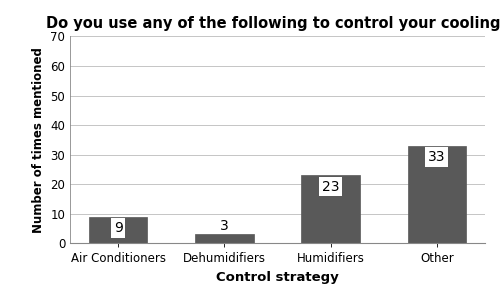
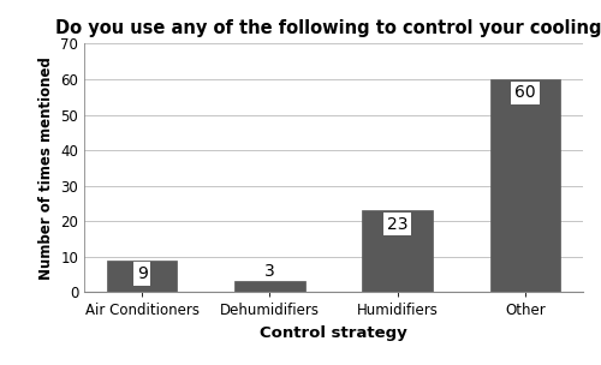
Other: 33 -> 60
